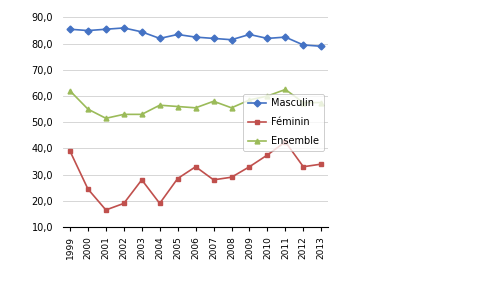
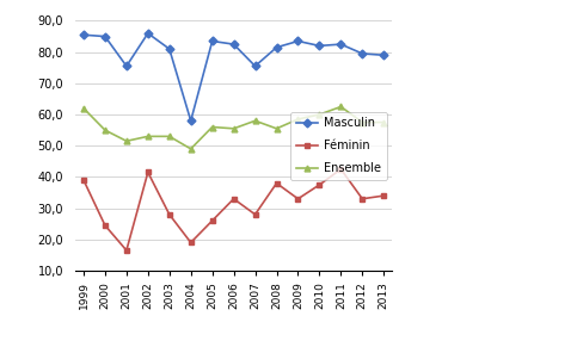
Masculin/2001: 85,5 -> 75,5
Féminin/2002: 19,0 -> 41,5
Masculin/2003: 84,5 -> 81,0
Masculin/2004: 82,0 -> 58,0
Ensemble/2004: 56,5 -> 49,0
Féminin/2005: 28,5 -> 26,0
Masculin/2007: 82,0 -> 75,5
Féminin/2008: 29,0 -> 38,0
